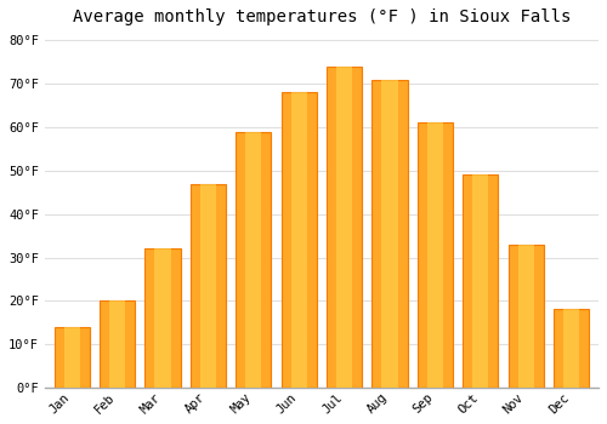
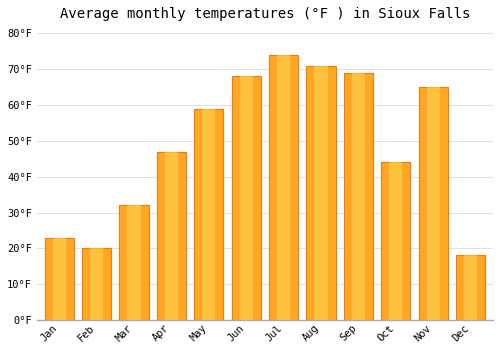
Jan: 14°F -> 23°F
Sep: 61°F -> 69°F
Oct: 49°F -> 44°F
Nov: 33°F -> 65°F
